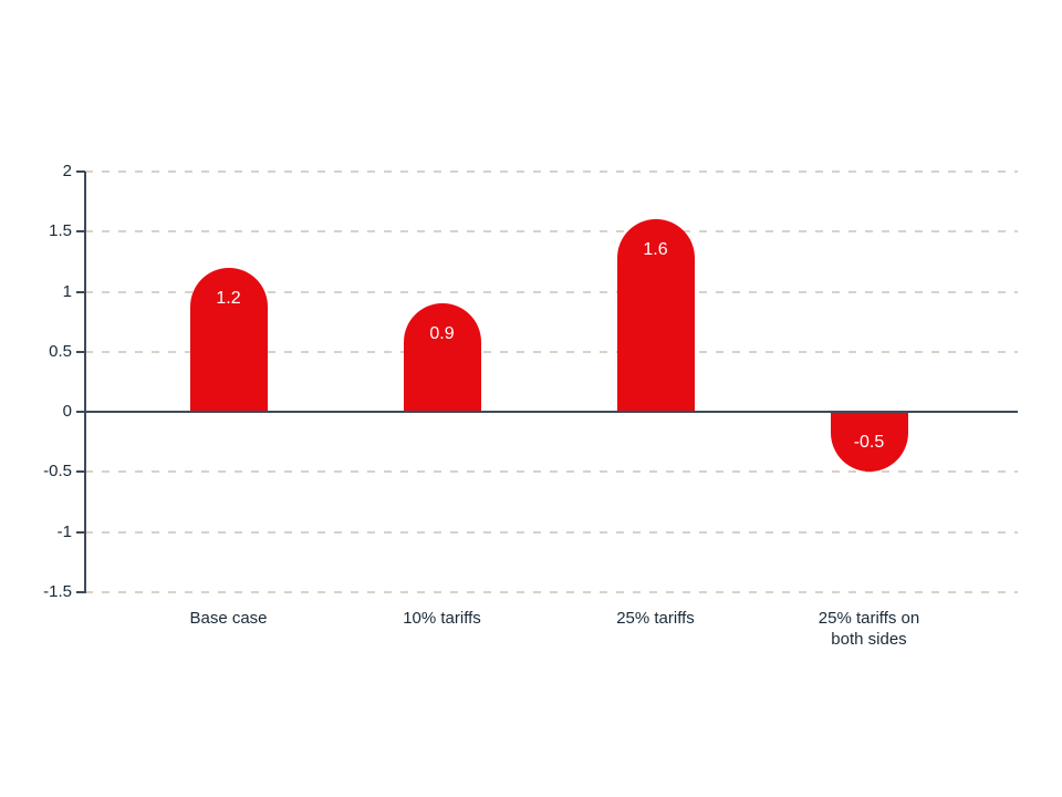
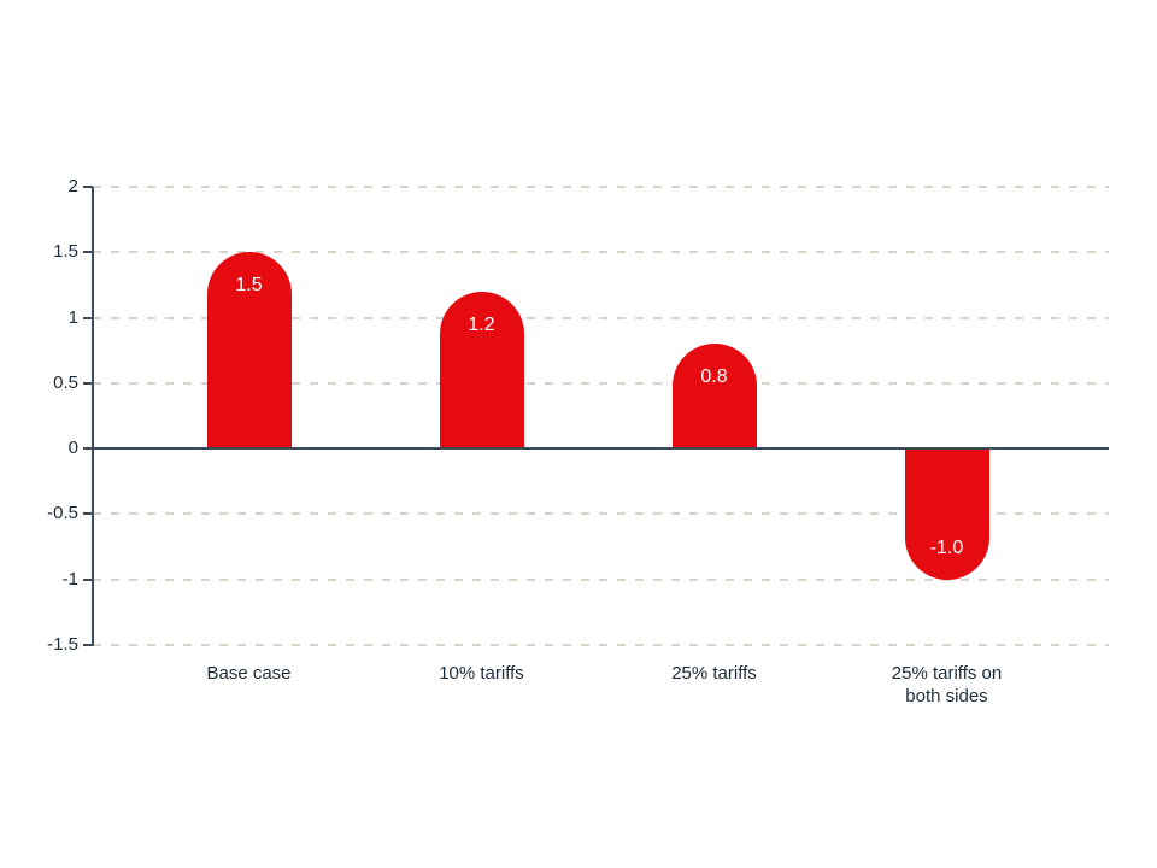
Base case: 1.2 -> 1.5
10% tariffs: 0.9 -> 1.2
25% tariffs: 1.6 -> 0.8
25% tariffs on both sides: -0.5 -> -1.0
